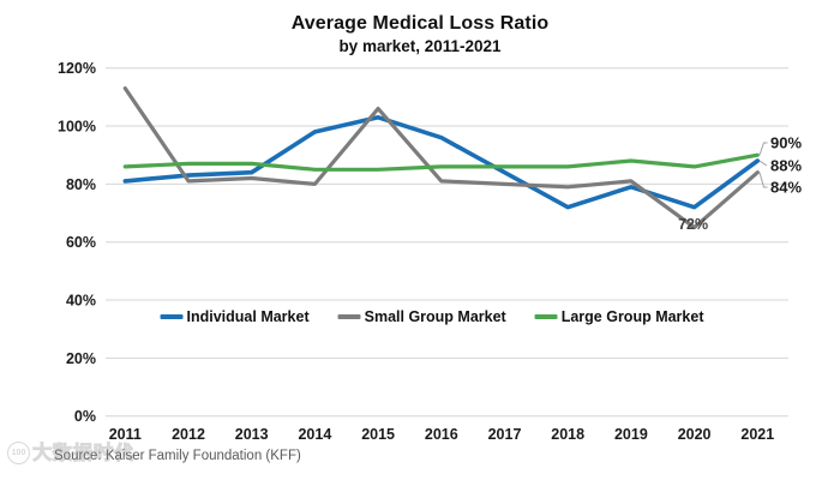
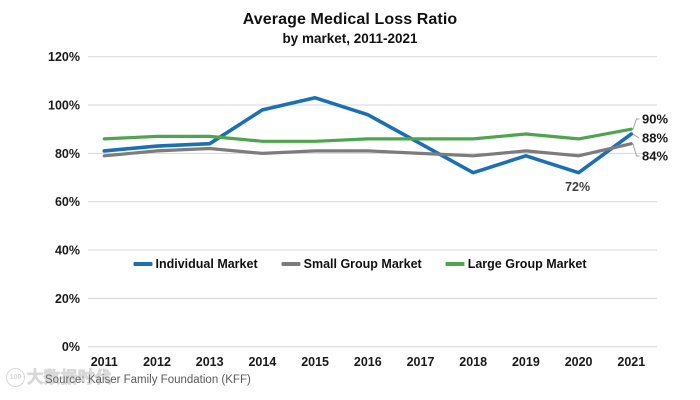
Small Group Market/2011: 113% -> 79%
Small Group Market/2015: 106% -> 81%
Small Group Market/2020: 65% -> 79%
